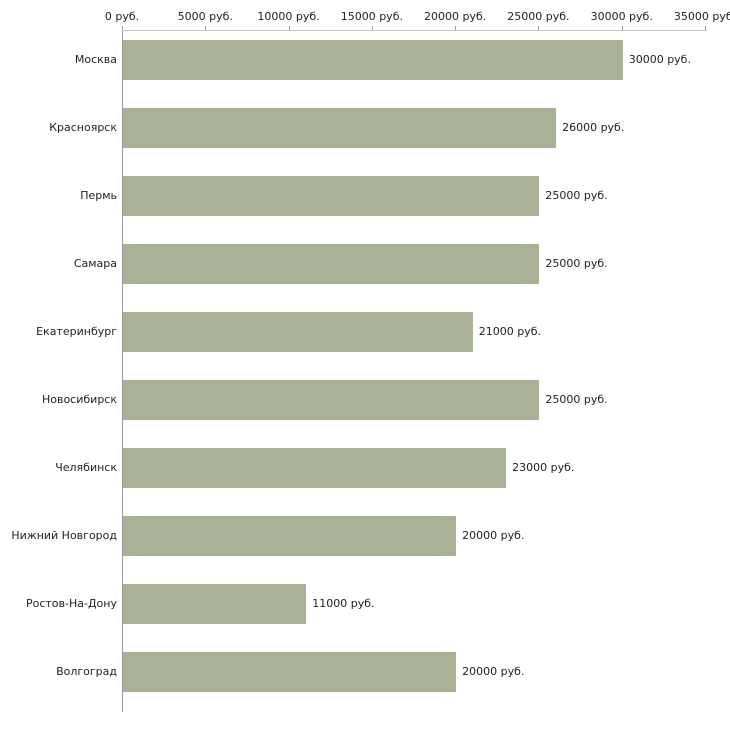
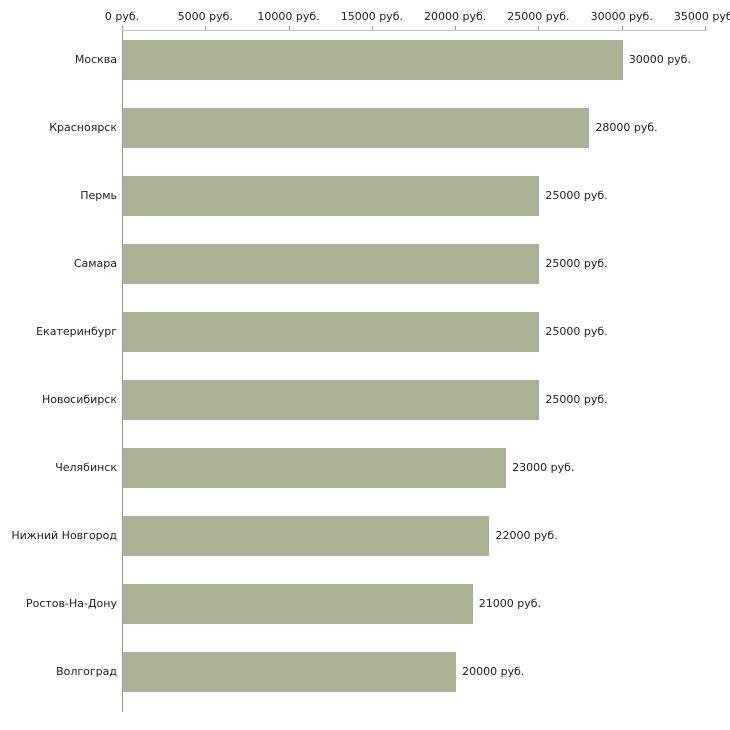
Красноярск: 26000 -> 28000
Екатеринбург: 21000 -> 25000
Нижний Новгород: 20000 -> 22000
Ростов-На-Дону: 11000 -> 21000
